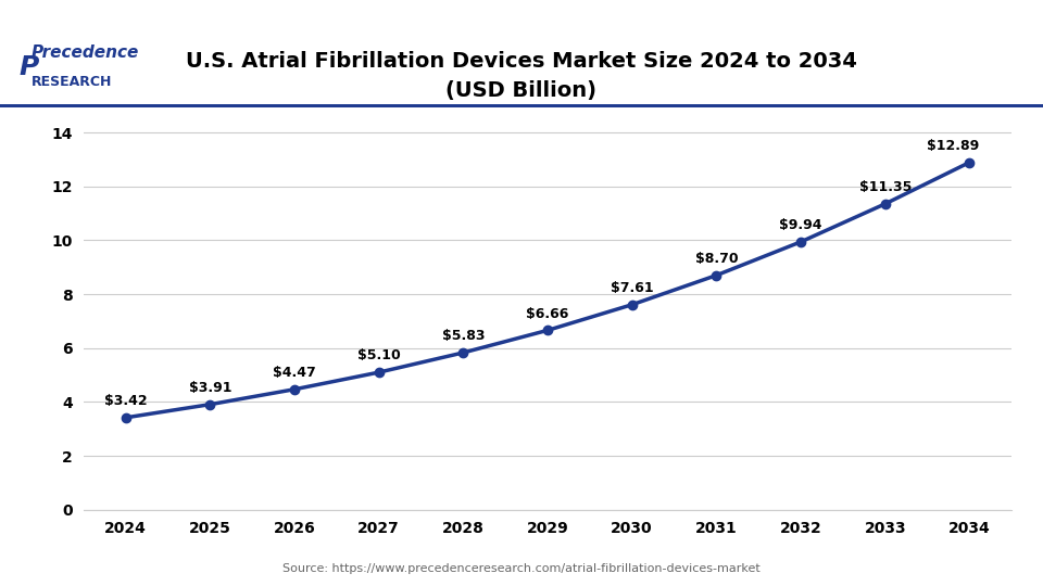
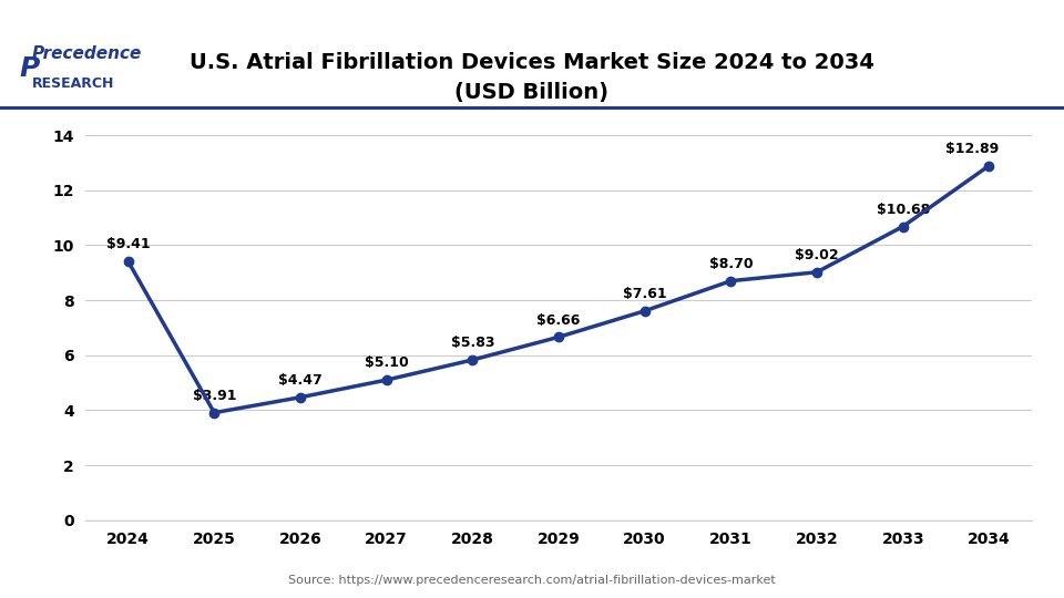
2024: $3.42 -> $9.41
2032: $9.94 -> $9.02
2033: $11.35 -> $10.68
